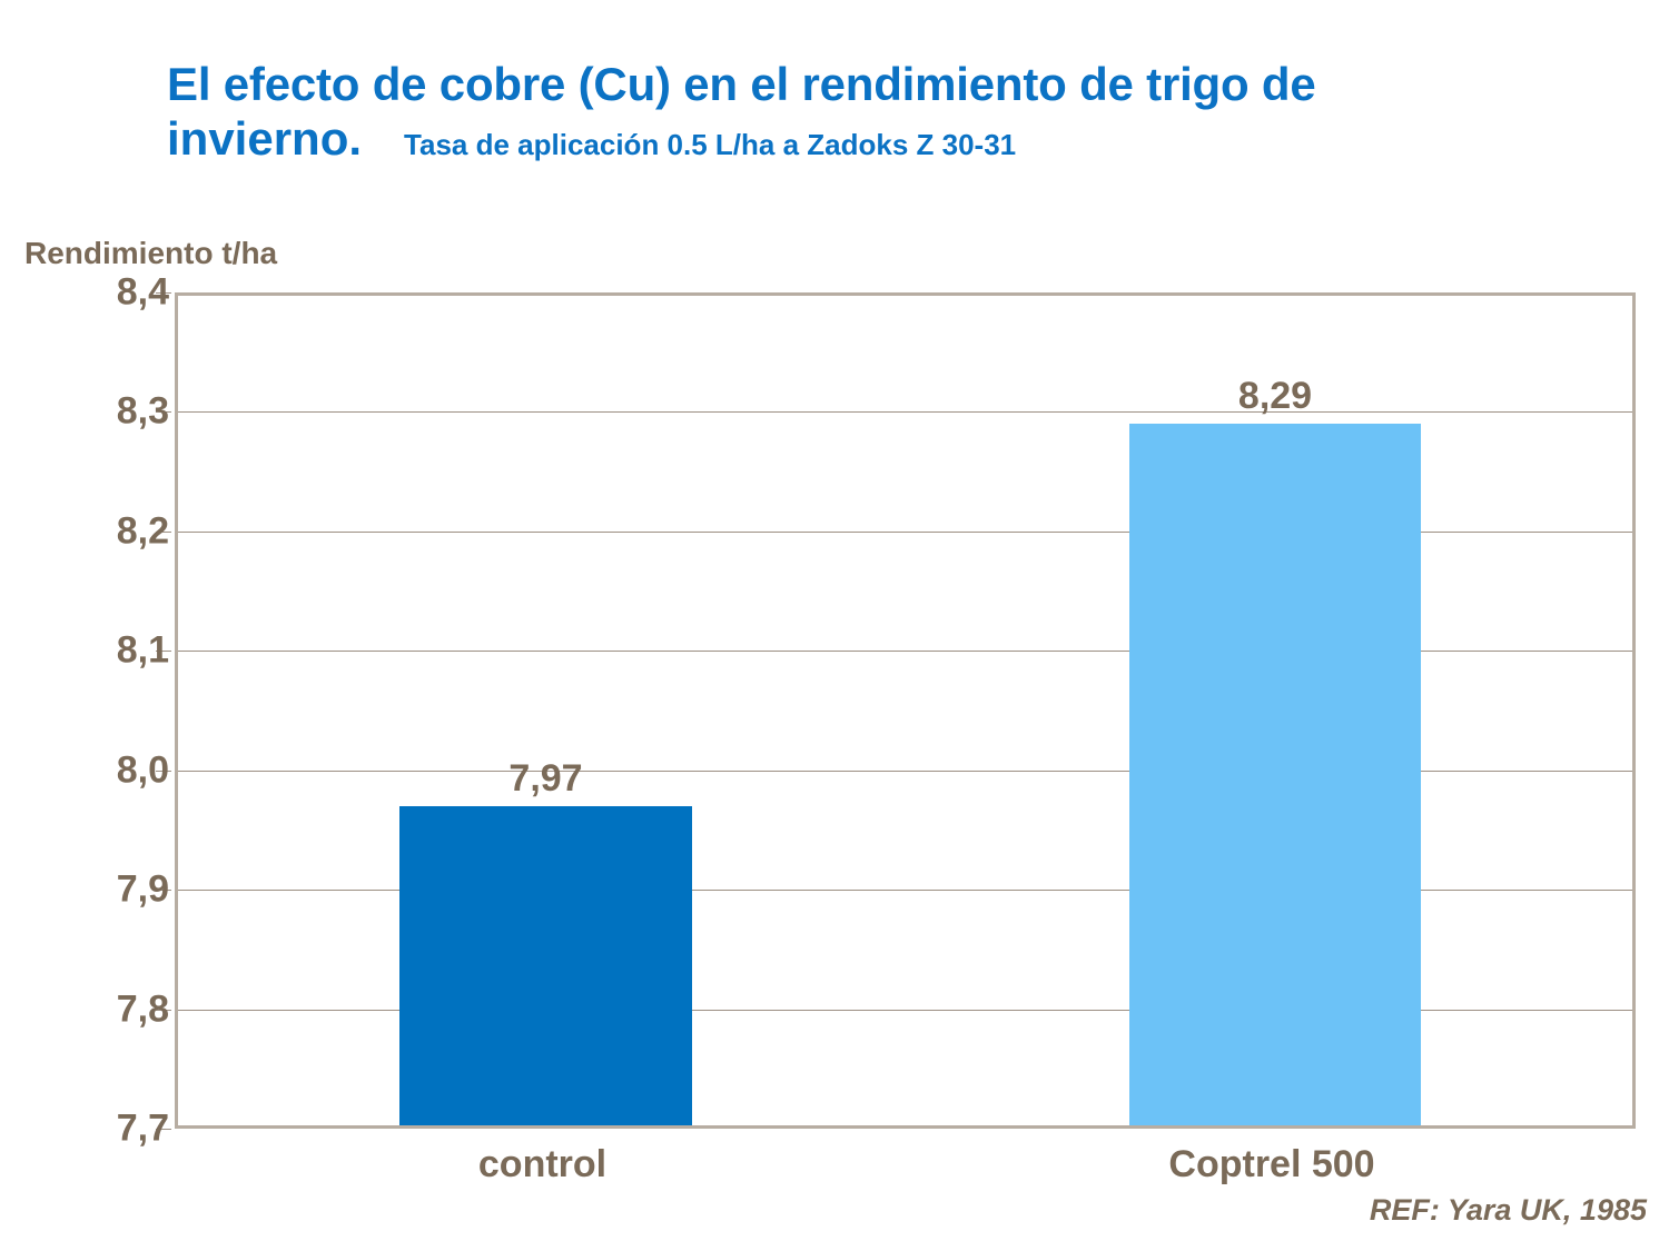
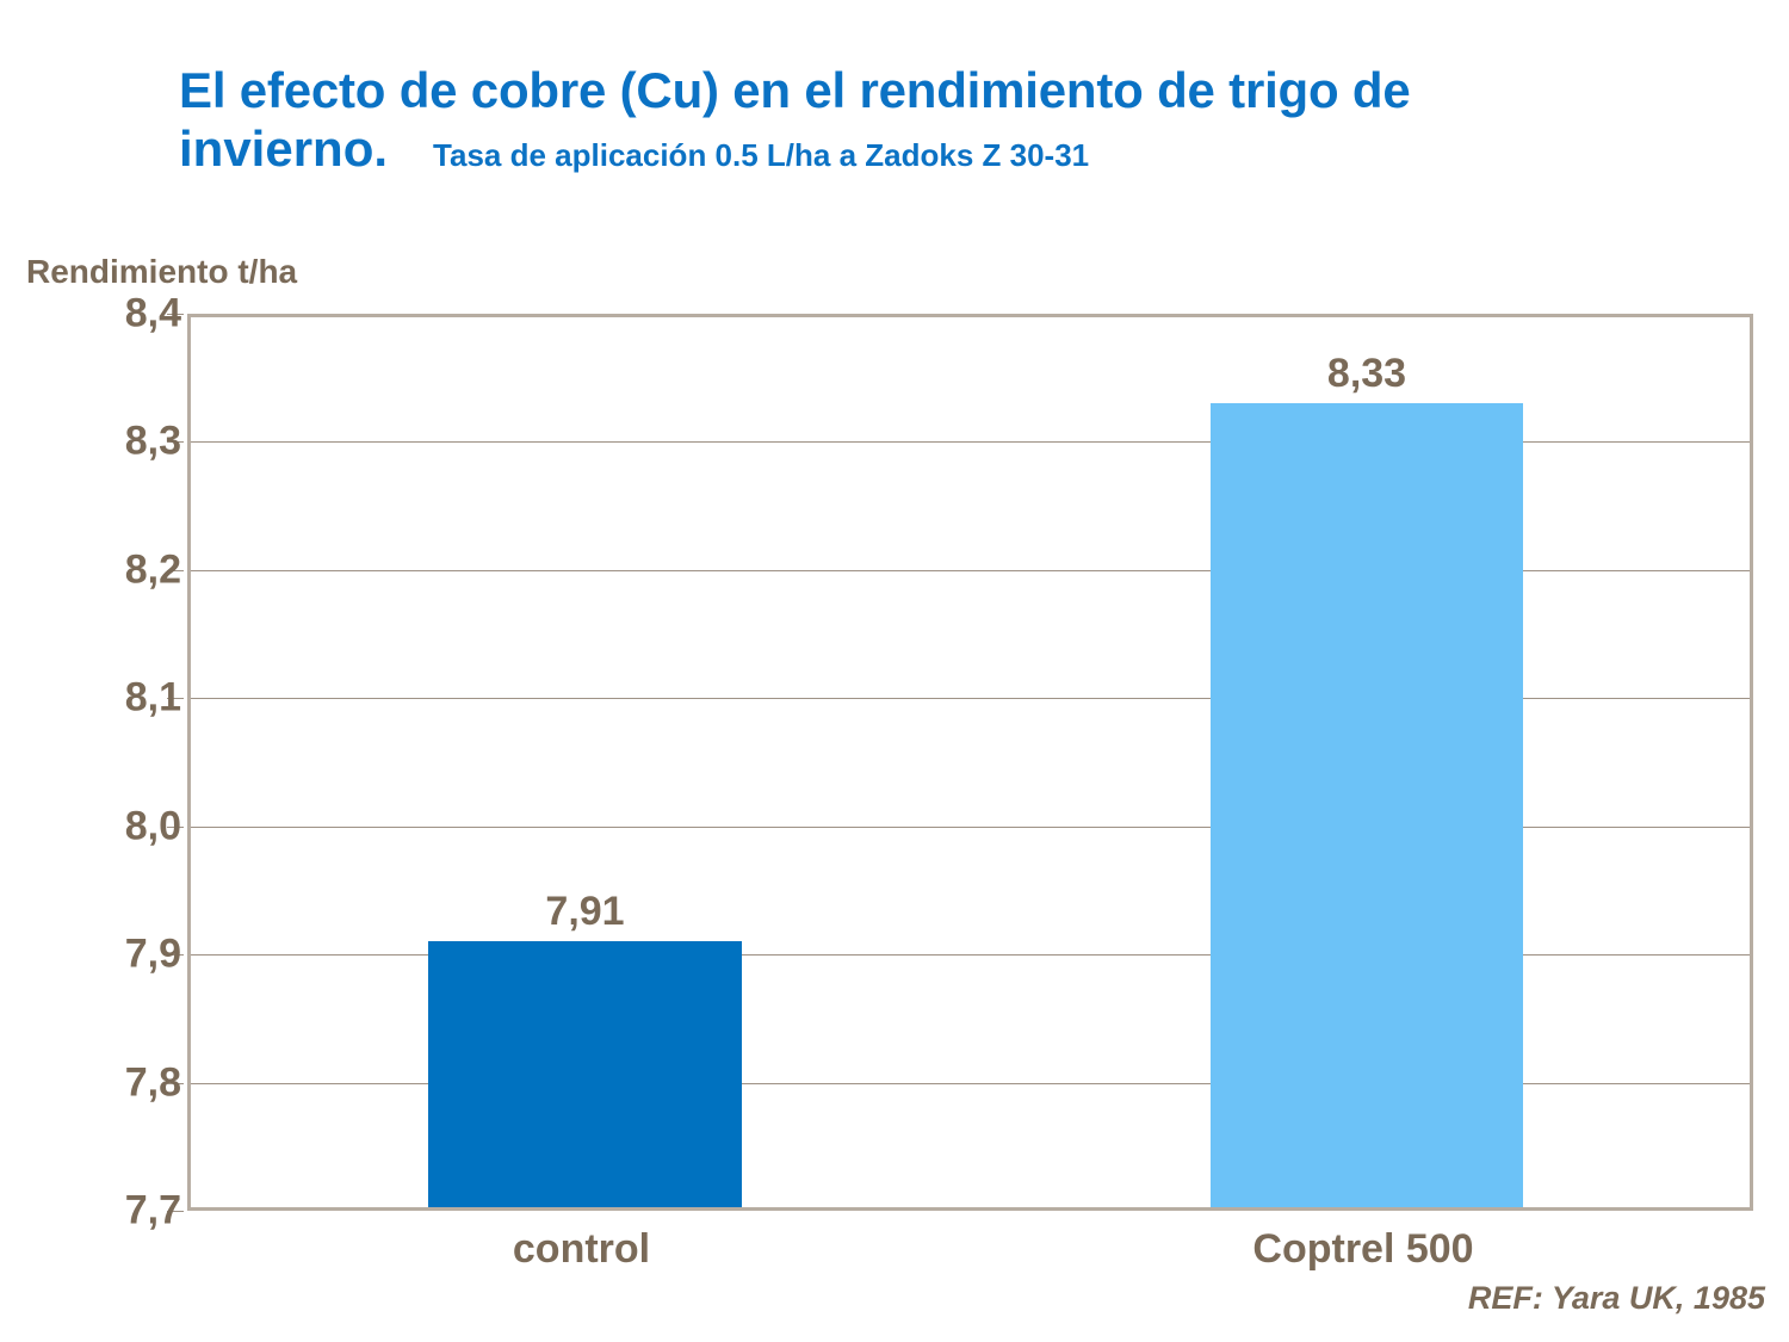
control: 7,97 -> 7,91
Coptrel 500: 8,29 -> 8,33
